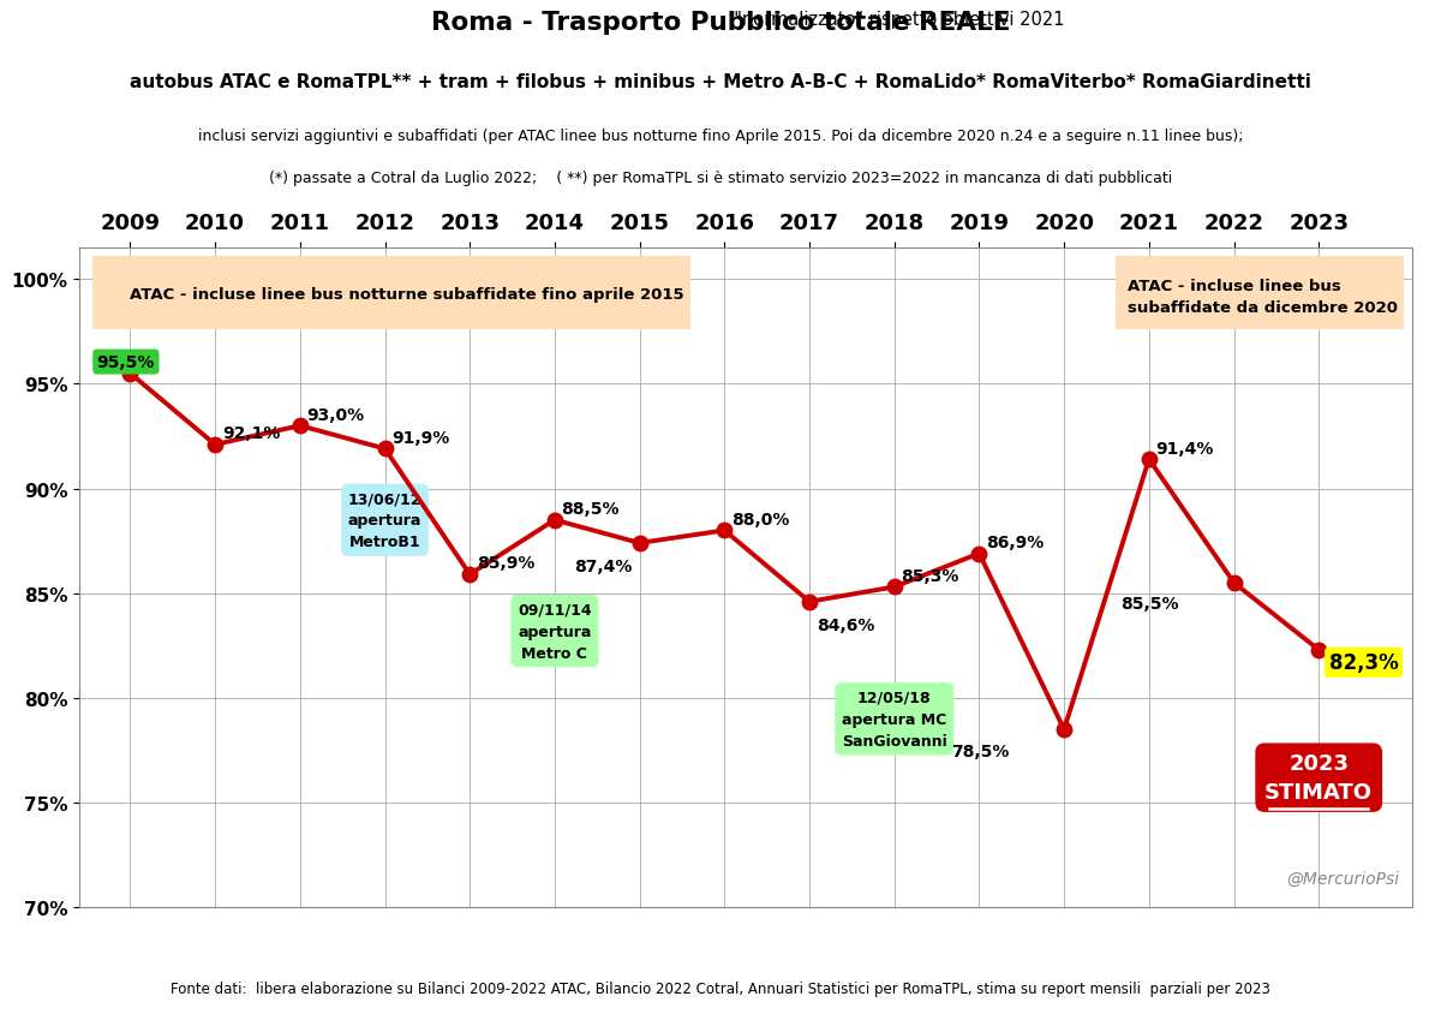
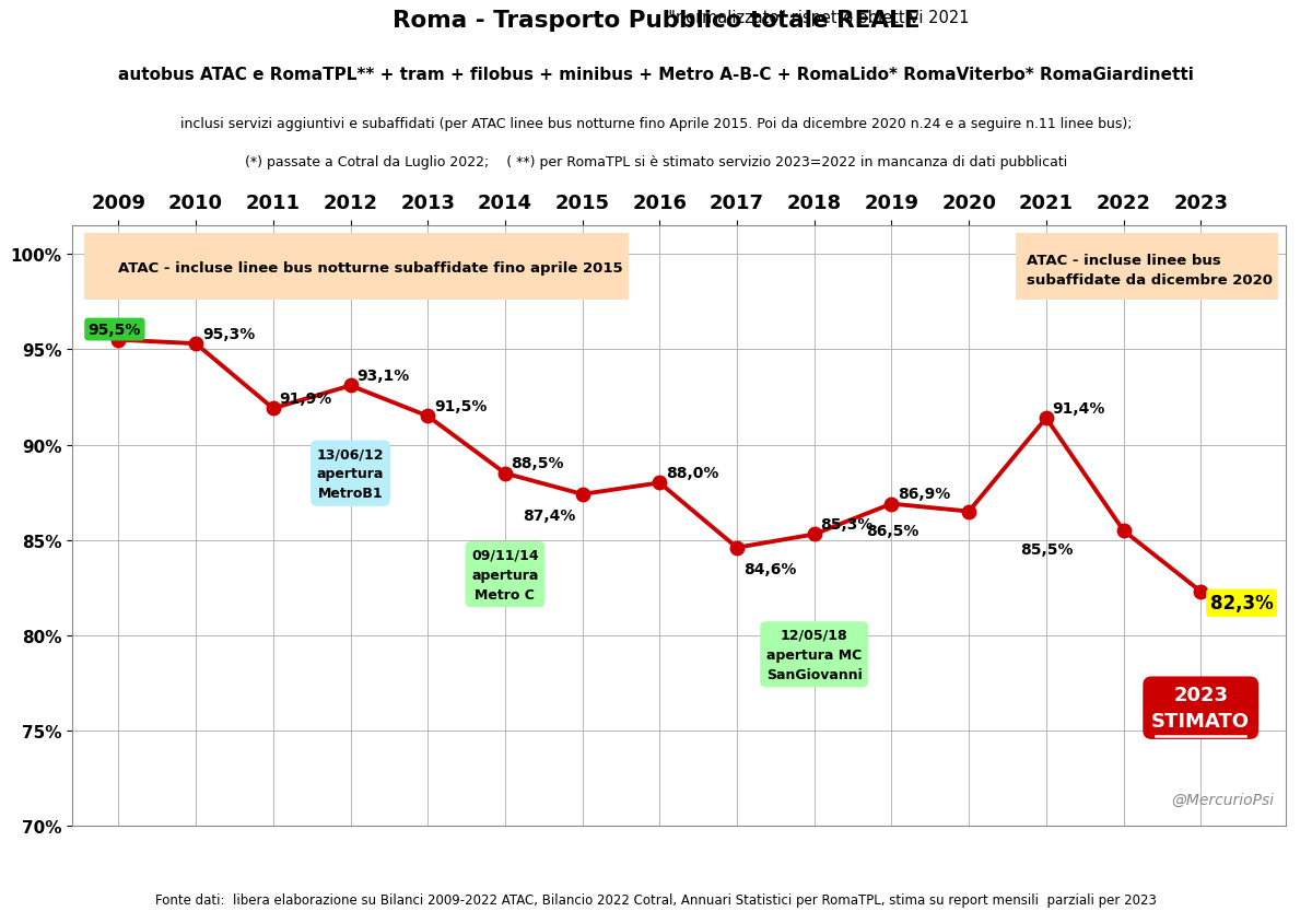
2010: 92,1% -> 95,3%
2011: 93,0% -> 91,9%
2012: 91,9% -> 93,1%
2013: 85,9% -> 91,5%
2020: 78,5% -> 86,5%
